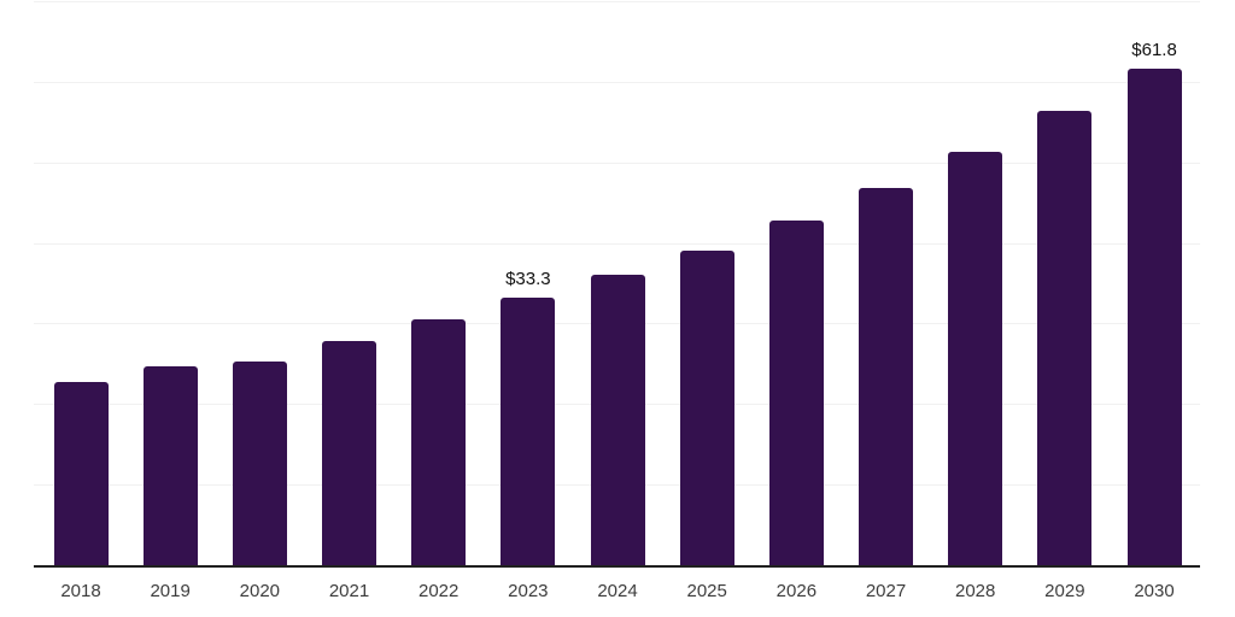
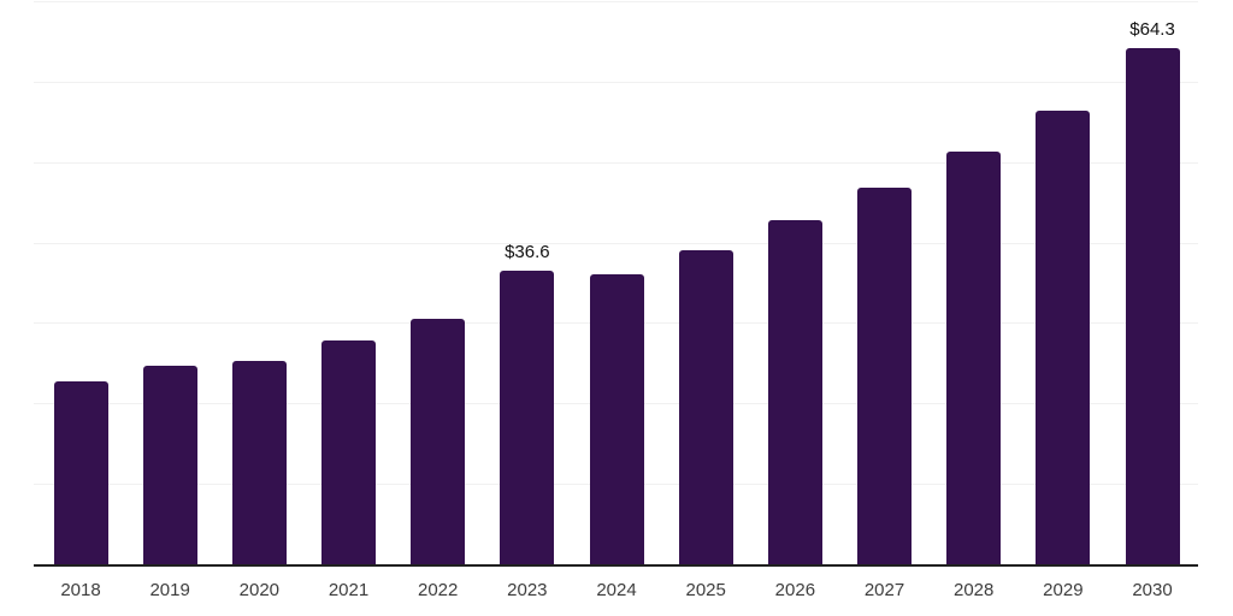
2023: $33.3 -> $36.6
2030: $61.8 -> $64.3
